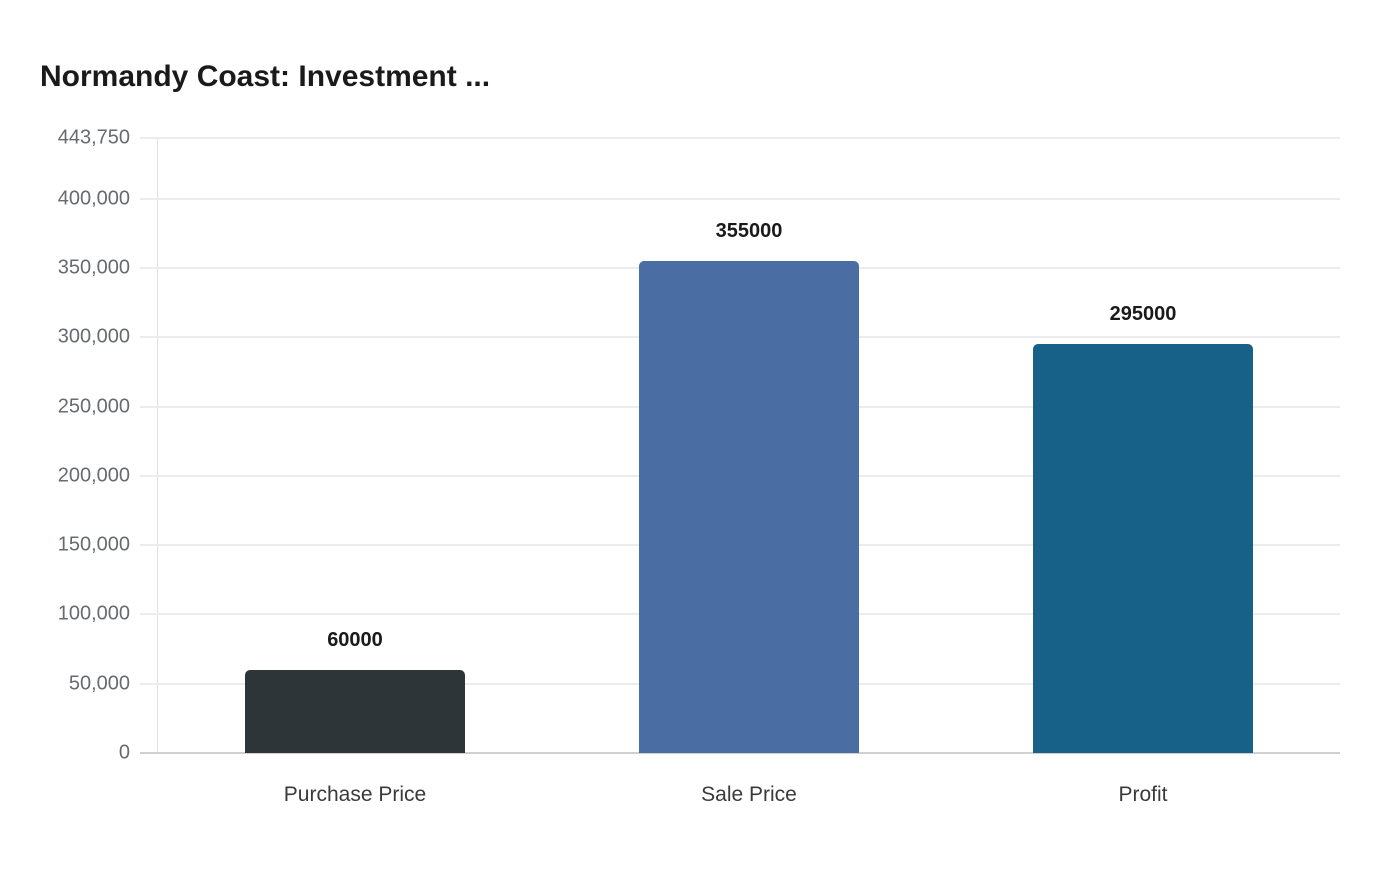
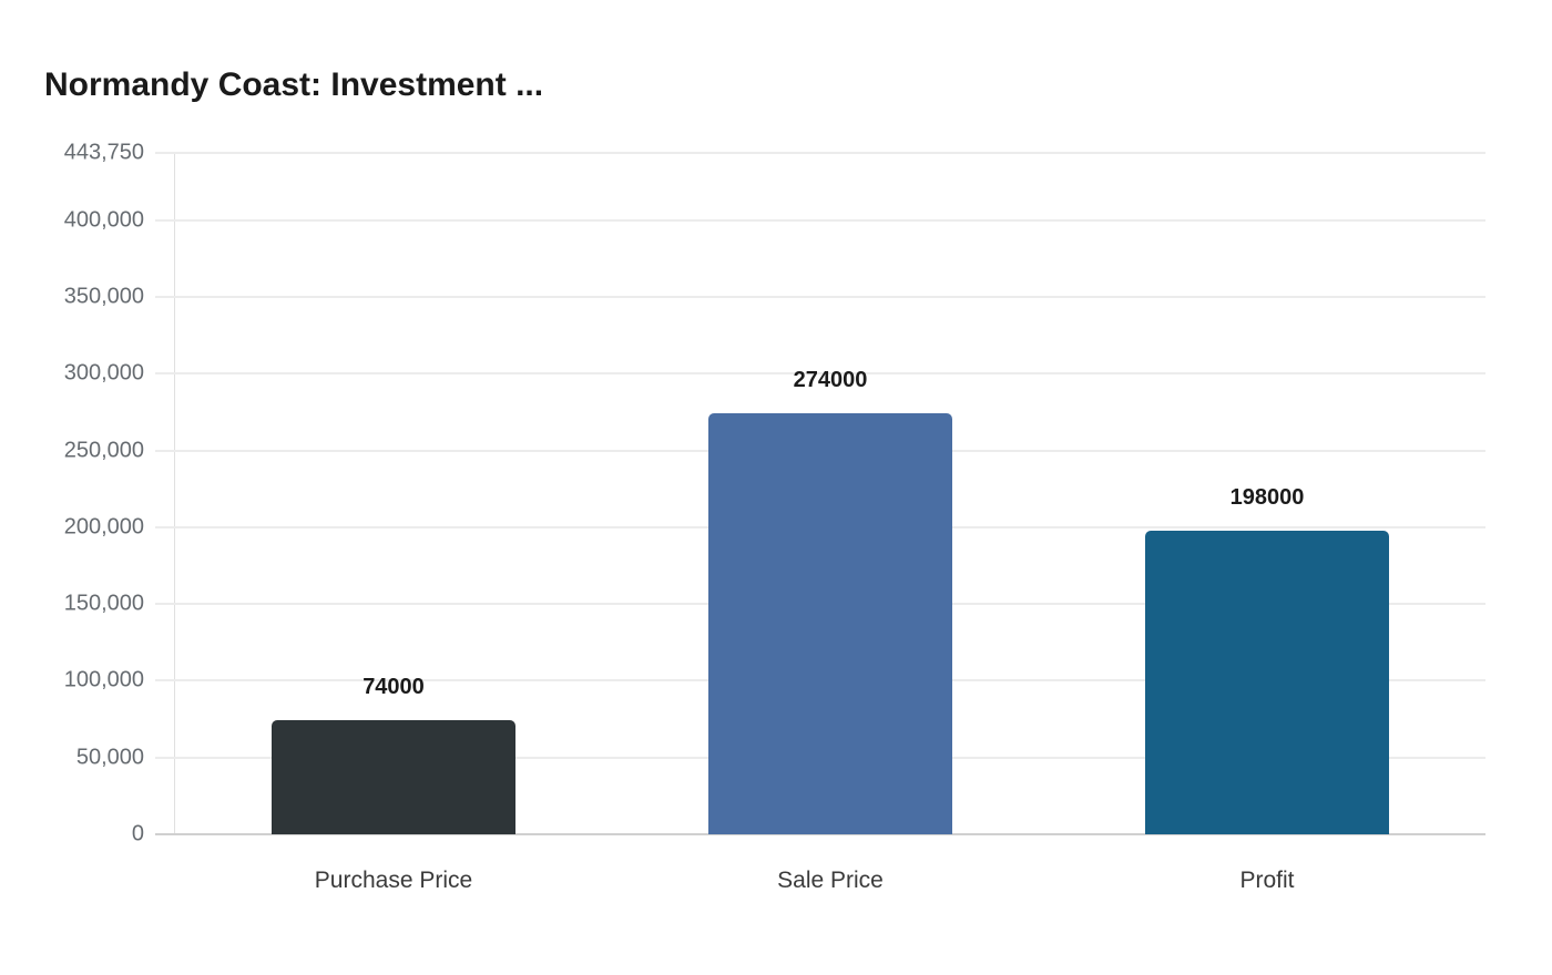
Purchase Price: 60000 -> 74000
Sale Price: 355000 -> 274000
Profit: 295000 -> 198000
